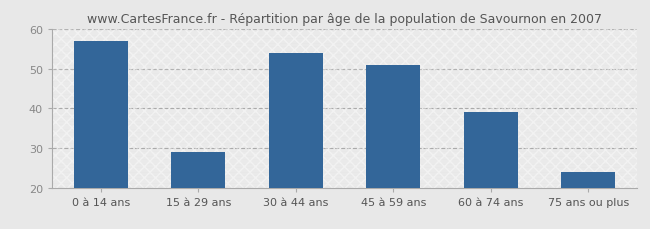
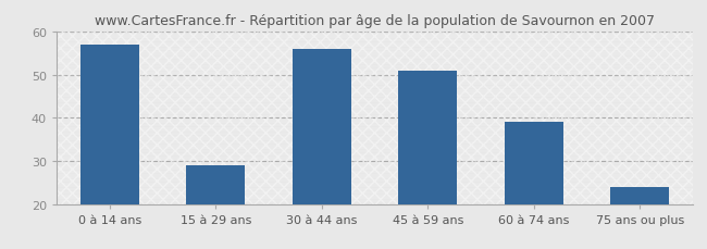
30 à 44 ans: 54 -> 56
